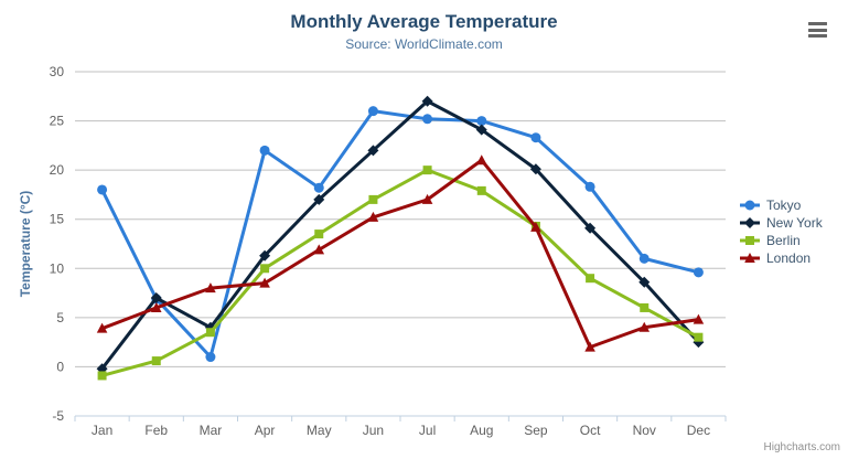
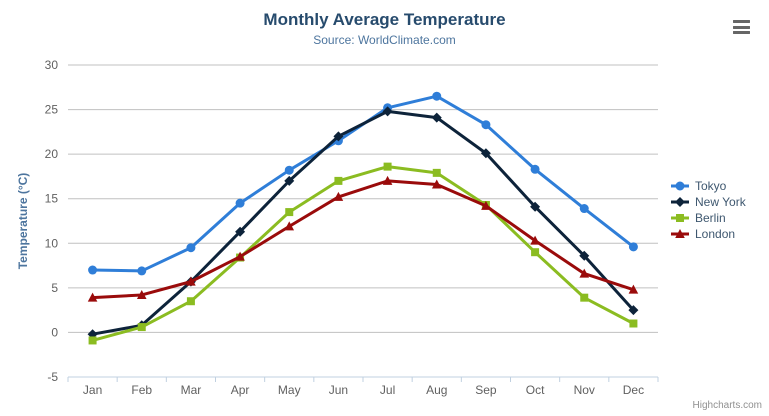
Tokyo/Jan: 18 -> 7
New York/Feb: 7 -> 1
London/Feb: 6 -> 4
Tokyo/Mar: 1 -> 10
New York/Mar: 4 -> 6
London/Mar: 8 -> 6
Tokyo/Apr: 22 -> 14
Berlin/Apr: 10 -> 8
Tokyo/Jun: 26 -> 22
New York/Jul: 27 -> 25
Berlin/Jul: 20 -> 19
Tokyo/Aug: 25 -> 26
London/Aug: 21 -> 17
London/Oct: 2 -> 10
Tokyo/Nov: 11 -> 14
Berlin/Nov: 6 -> 4
London/Nov: 4 -> 7
Berlin/Dec: 3 -> 1
